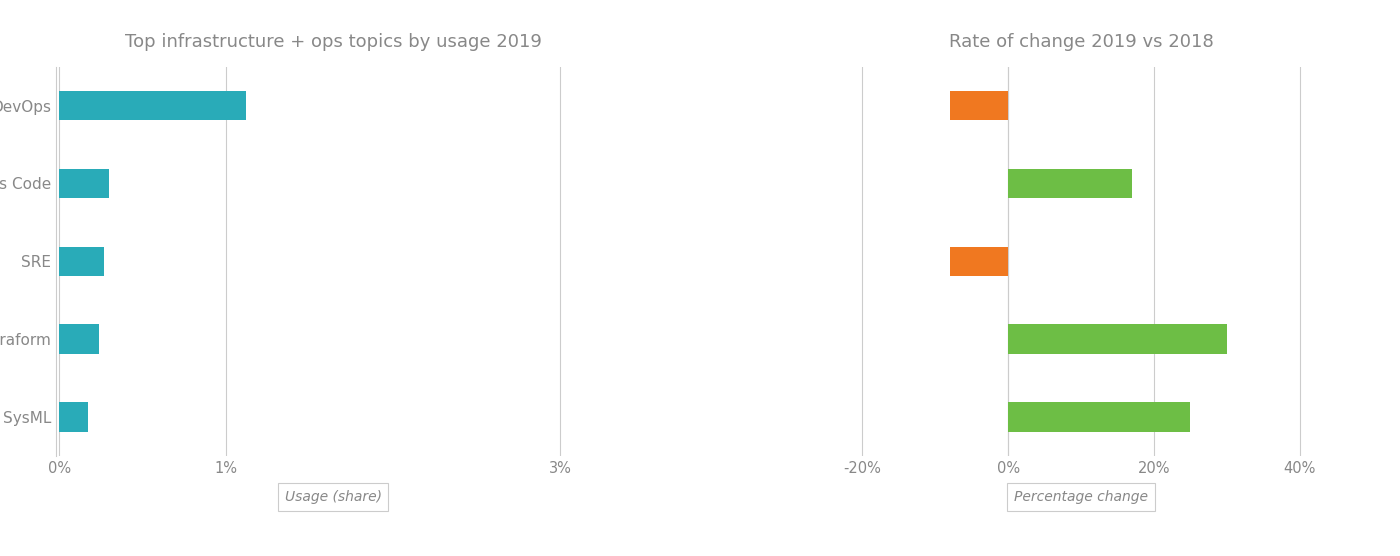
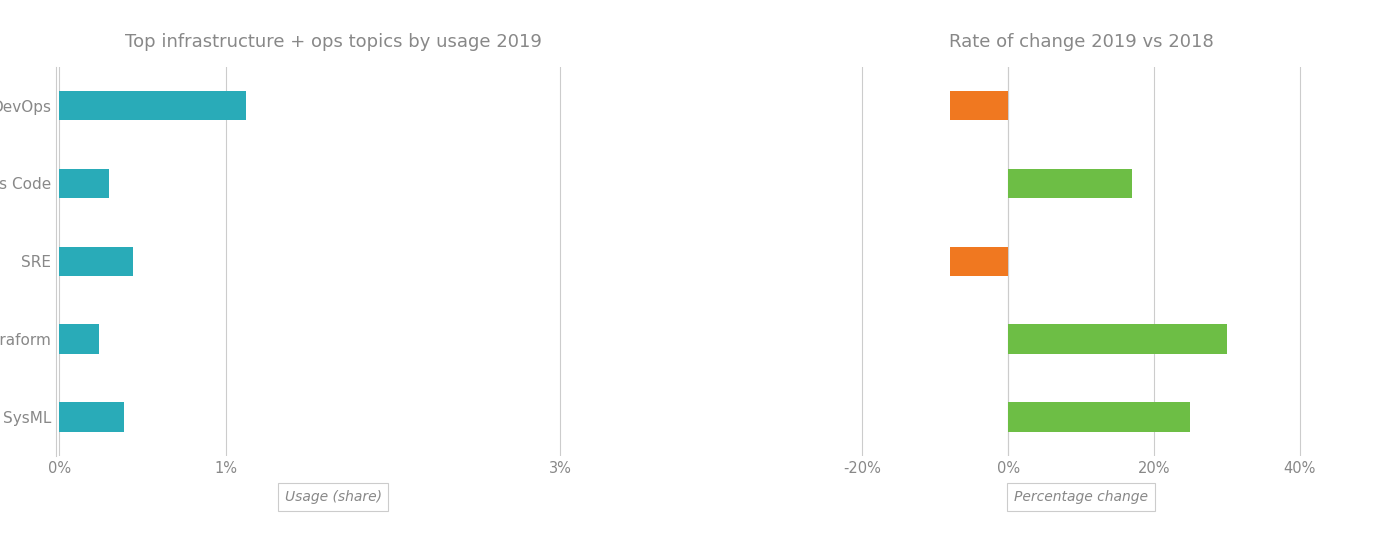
Top infrastructure + ops topics by usage 2019/SRE: 0.27% -> 0.44%
Top infrastructure + ops topics by usage 2019/SysML: 0.17% -> 0.39%
